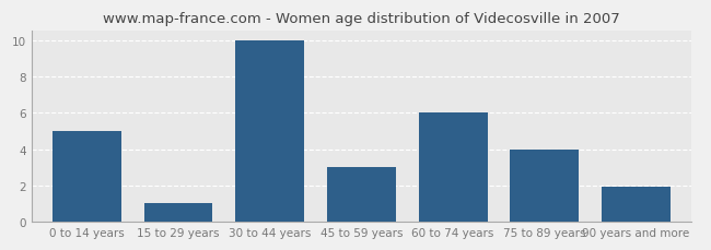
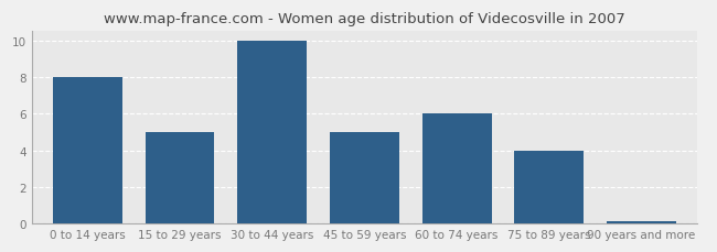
0 to 14 years: 5.0 -> 8.0
15 to 29 years: 1.0 -> 5.0
45 to 59 years: 3.0 -> 5.0
90 years and more: 1.9 -> 0.1
